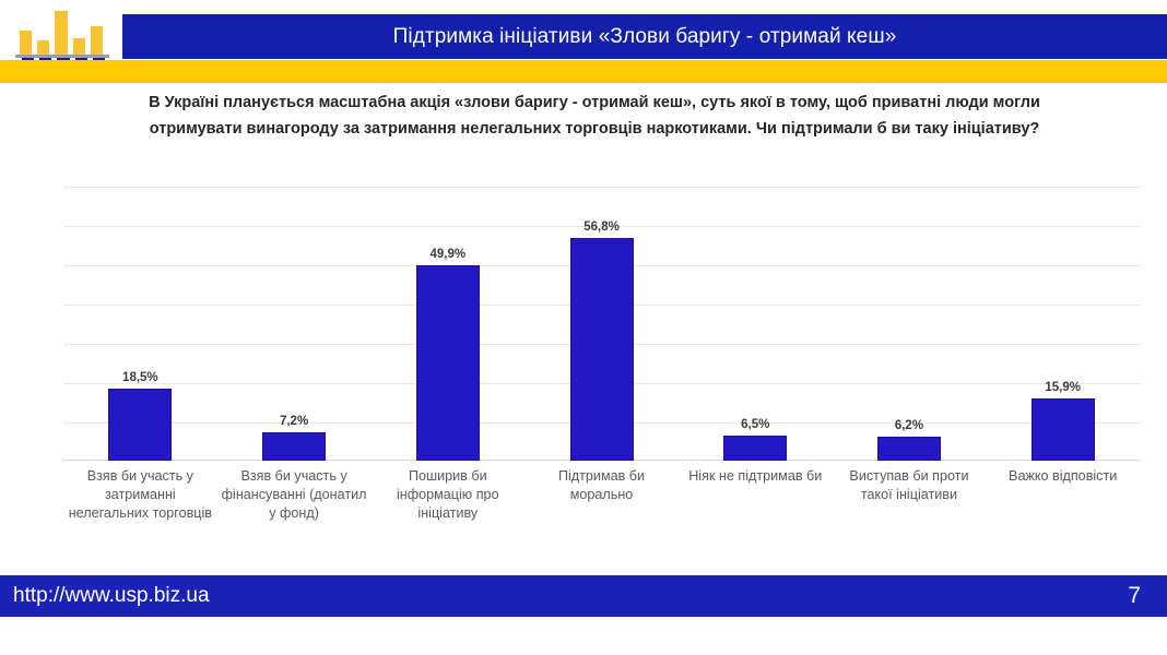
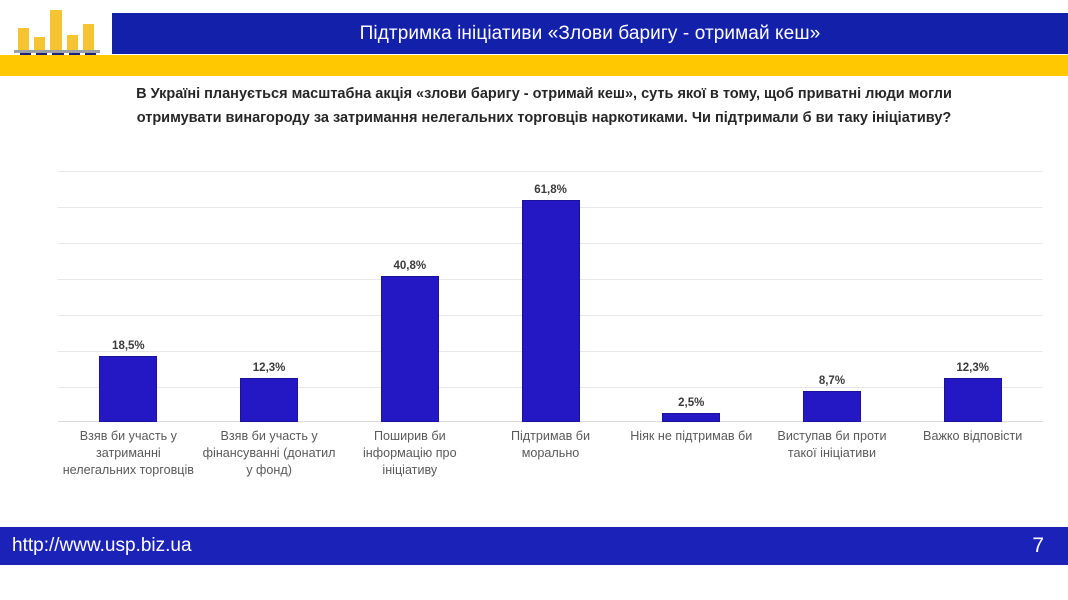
Взяв би участь у фінансуванні (донатил у фонд): 7,2% -> 12,3%
Поширив би інформацію про ініціативу: 49,9% -> 40,8%
Підтримав би морально: 56,8% -> 61,8%
Ніяк не підтримав би: 6,5% -> 2,5%
Виступав би проти такої ініціативи: 6,2% -> 8,7%
Важко відповісти: 15,9% -> 12,3%
